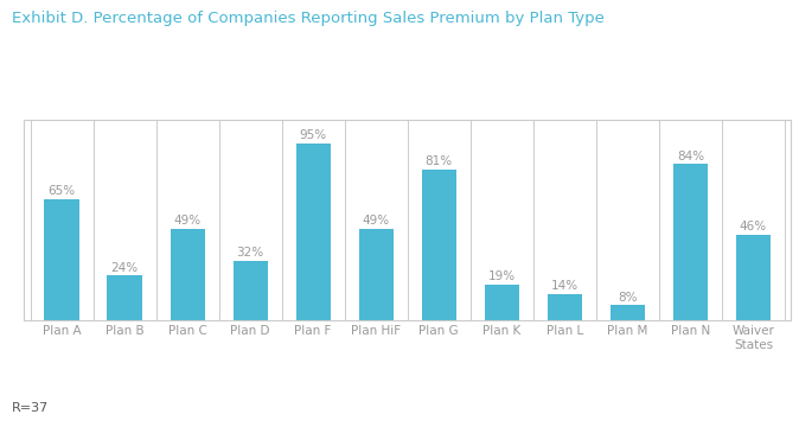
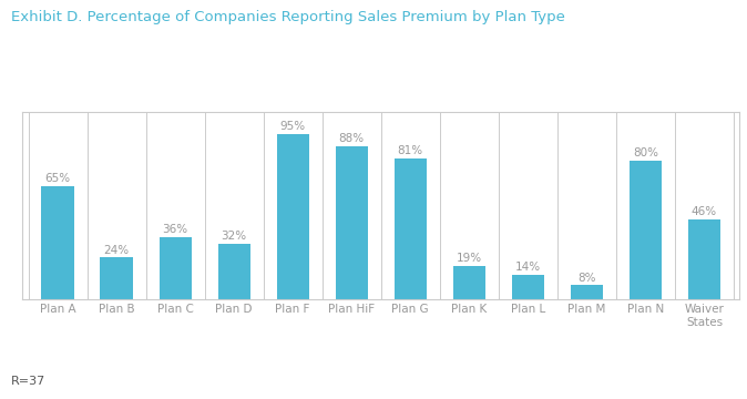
Plan C: 49% -> 36%
Plan HiF: 49% -> 88%
Plan N: 84% -> 80%
